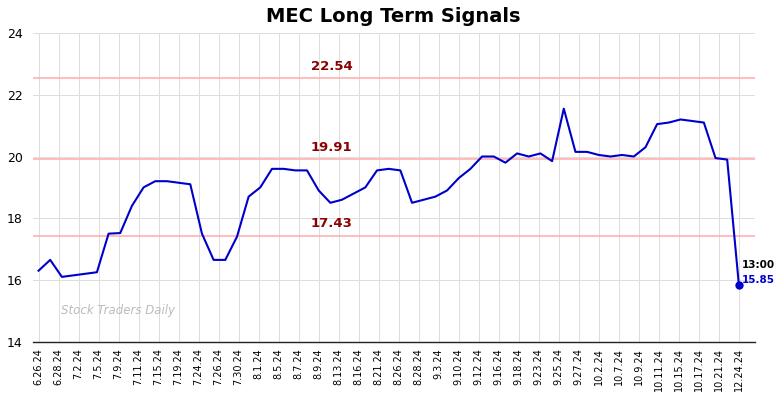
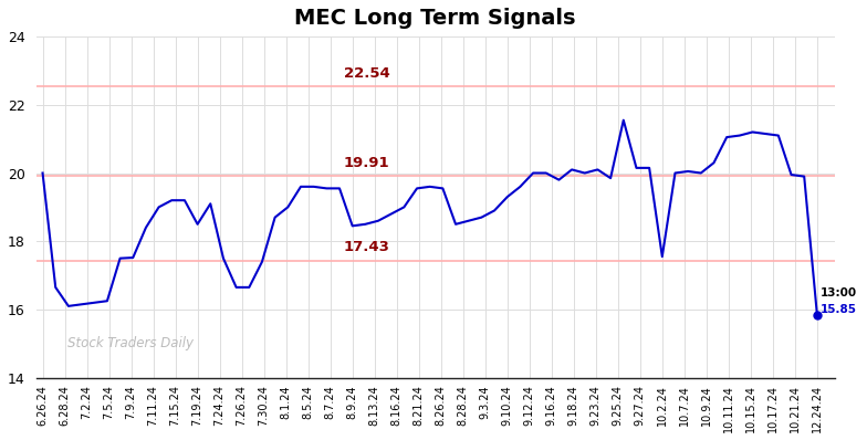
6.26.24: 16.30 -> 20.00
7.19.24: 19.15 -> 18.50
8.9.24: 18.90 -> 18.45
10.2.24: 20.05 -> 17.55
